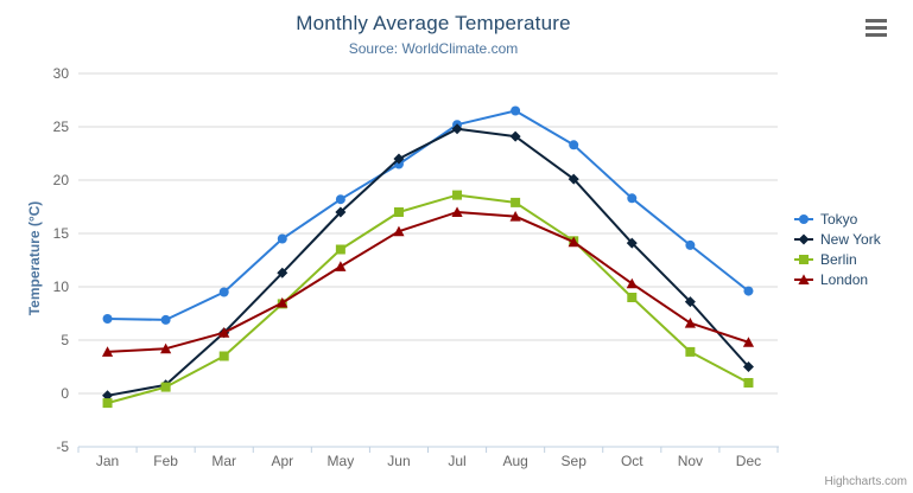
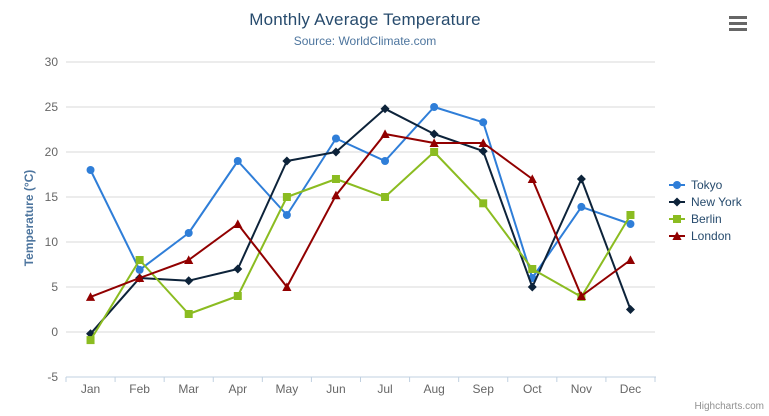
Tokyo/Jan: 7 -> 18
New York/Feb: 1 -> 6
Berlin/Feb: 1 -> 8
London/Feb: 4 -> 6
Tokyo/Mar: 10 -> 11
Berlin/Mar: 4 -> 2
London/Mar: 6 -> 8
Tokyo/Apr: 14 -> 19
New York/Apr: 11 -> 7
Berlin/Apr: 8 -> 4
London/Apr: 8 -> 12
Tokyo/May: 18 -> 13
New York/May: 17 -> 19
Berlin/May: 14 -> 15
London/May: 12 -> 5
New York/Jun: 22 -> 20
Tokyo/Jul: 25 -> 19
Berlin/Jul: 19 -> 15
London/Jul: 17 -> 22
Tokyo/Aug: 26 -> 25
New York/Aug: 24 -> 22
Berlin/Aug: 18 -> 20
London/Aug: 17 -> 21
London/Sep: 14 -> 21
Tokyo/Oct: 18 -> 6
New York/Oct: 14 -> 5
Berlin/Oct: 9 -> 7
London/Oct: 10 -> 17
New York/Nov: 9 -> 17
London/Nov: 7 -> 4
Tokyo/Dec: 10 -> 12
Berlin/Dec: 1 -> 13
London/Dec: 5 -> 8
